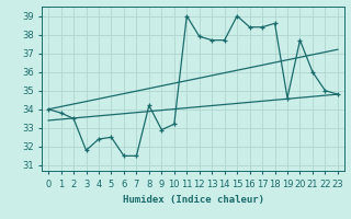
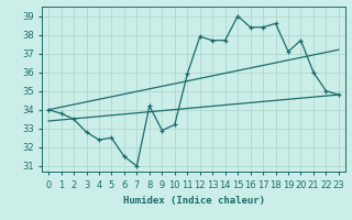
3: 31.8 -> 32.8
7: 31.5 -> 31.0
11: 39.0 -> 35.9
19: 34.6 -> 37.1
